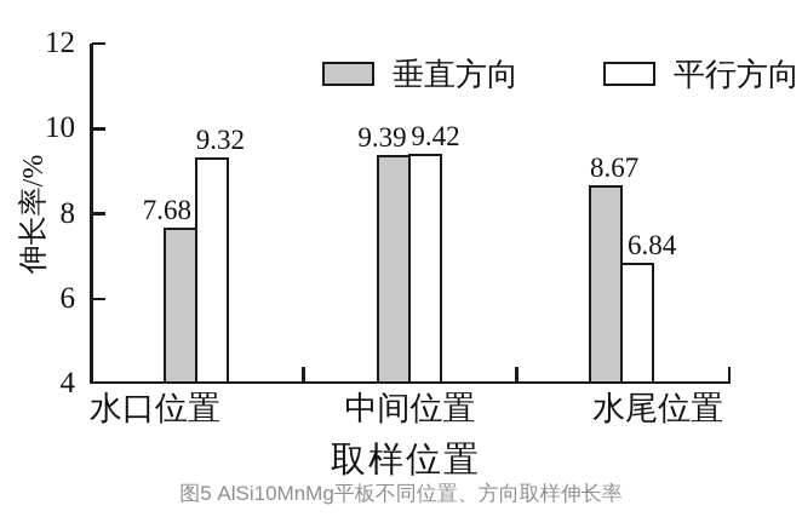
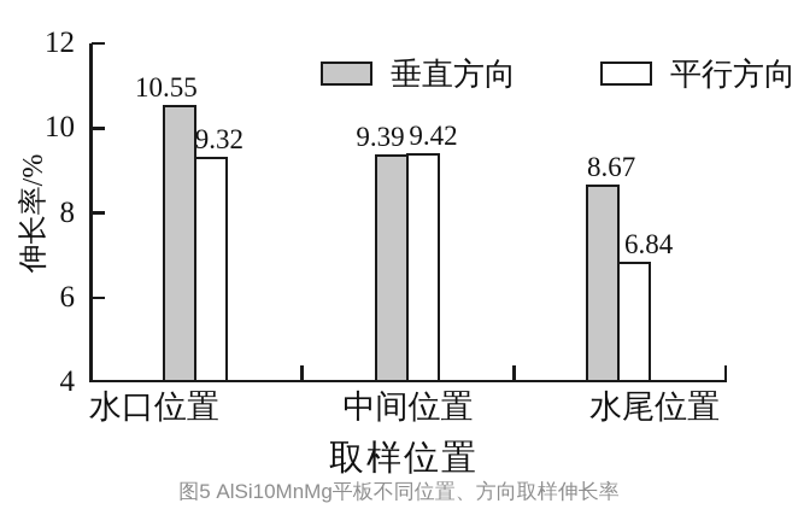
垂直方向/水口位置: 7.68 -> 10.55
